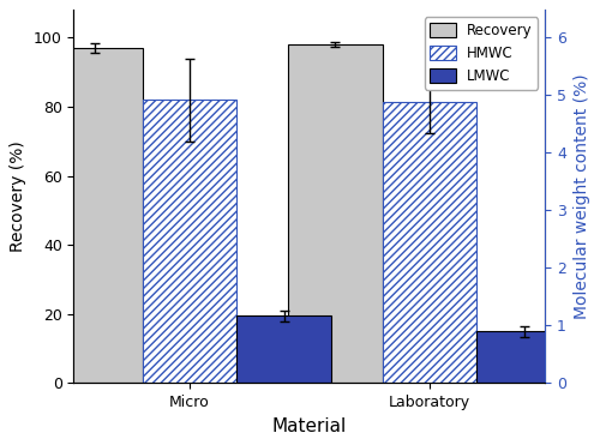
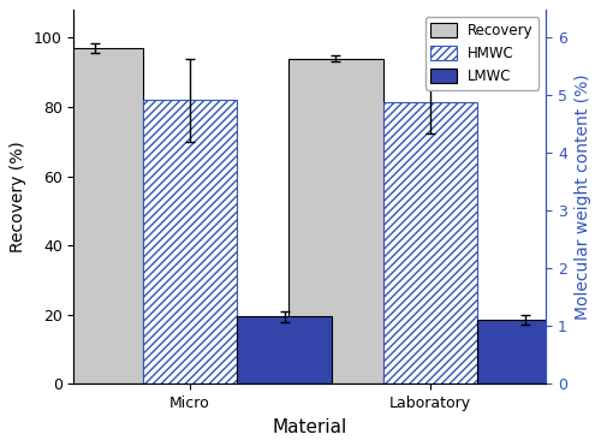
Recovery/Laboratory: 98 -> 94
LMWC/Laboratory: 15.0 -> 18.5
